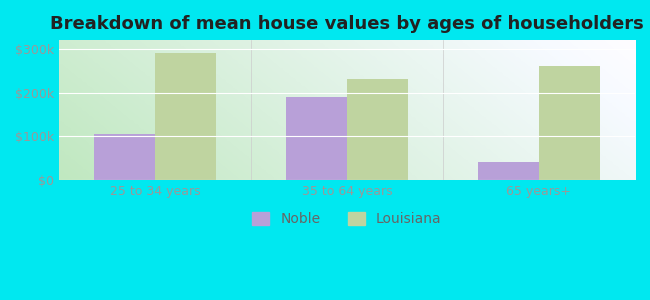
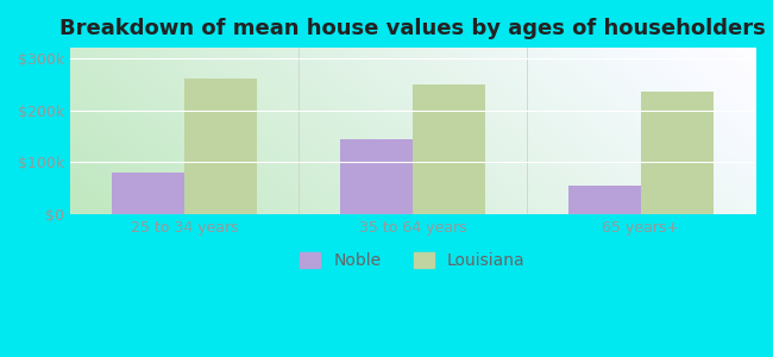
Noble/25 to 34 years: $105k -> $80k
Louisiana/25 to 34 years: $290k -> $260k
Noble/35 to 64 years: $190k -> $145k
Louisiana/35 to 64 years: $230k -> $250k
Noble/65 years+: $40k -> $55k
Louisiana/65 years+: $260k -> $235k
